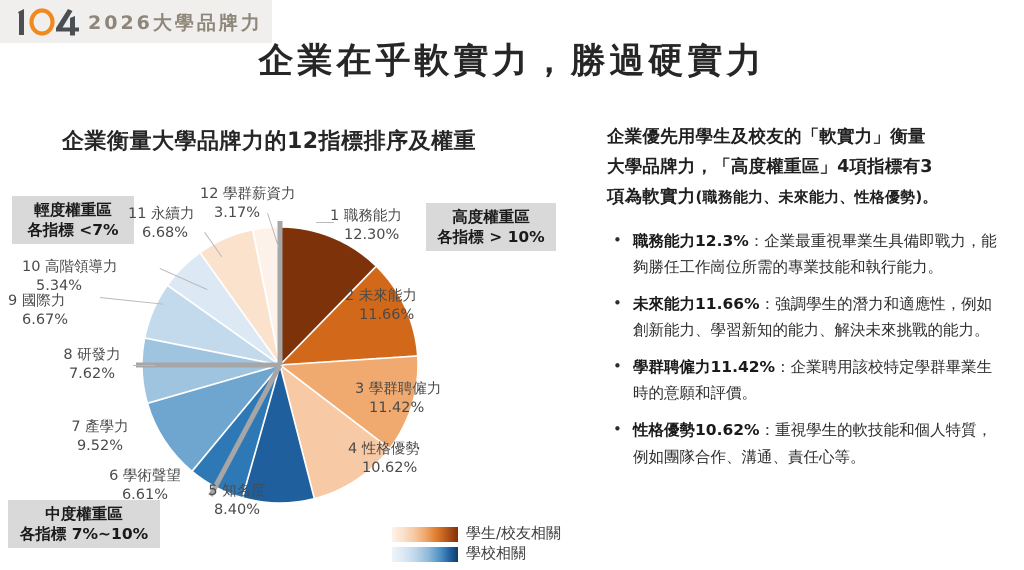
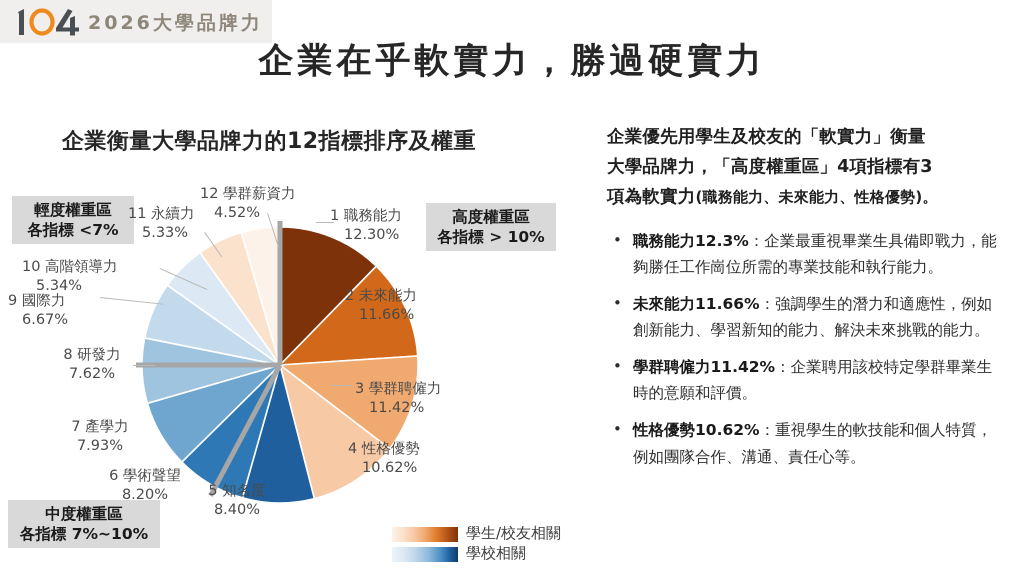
6 學術聲望: 6.61% -> 8.20%
7 產學力: 9.52% -> 7.93%
11 永續力: 6.68% -> 5.33%
12 學群薪資力: 3.17% -> 4.52%
